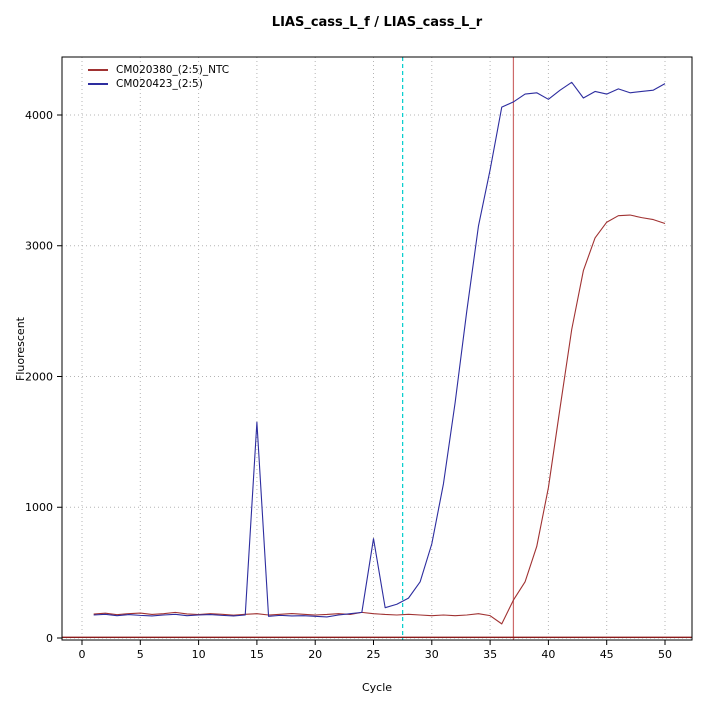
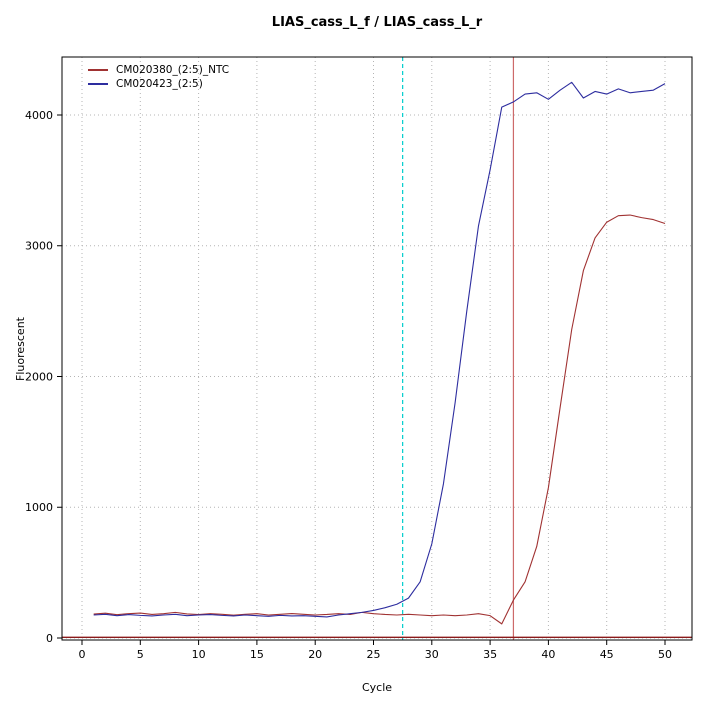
CM020423_(2:5)/15: 1650 -> 170
CM020423_(2:5)/25: 760 -> 210
